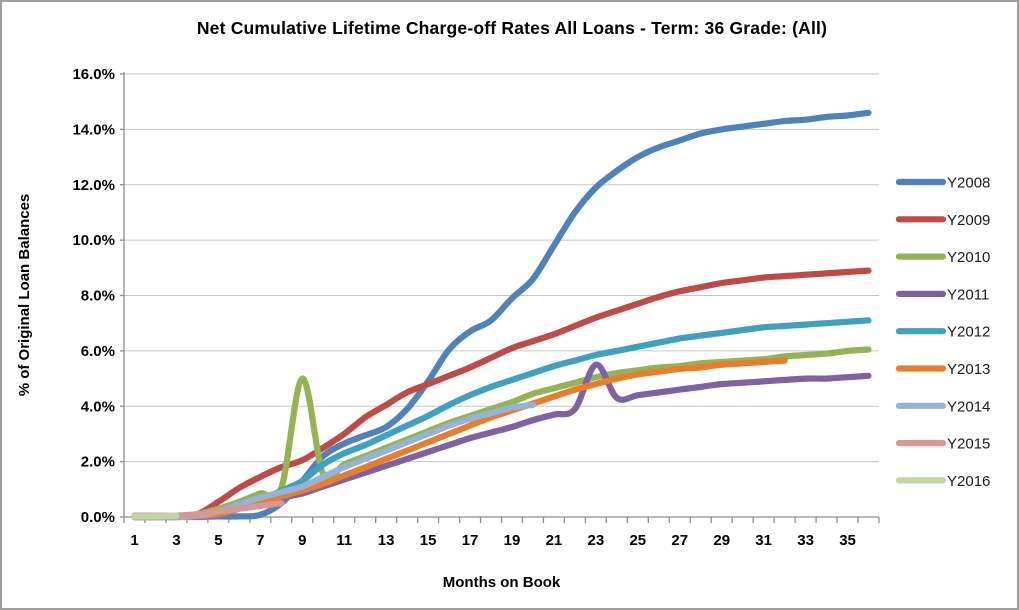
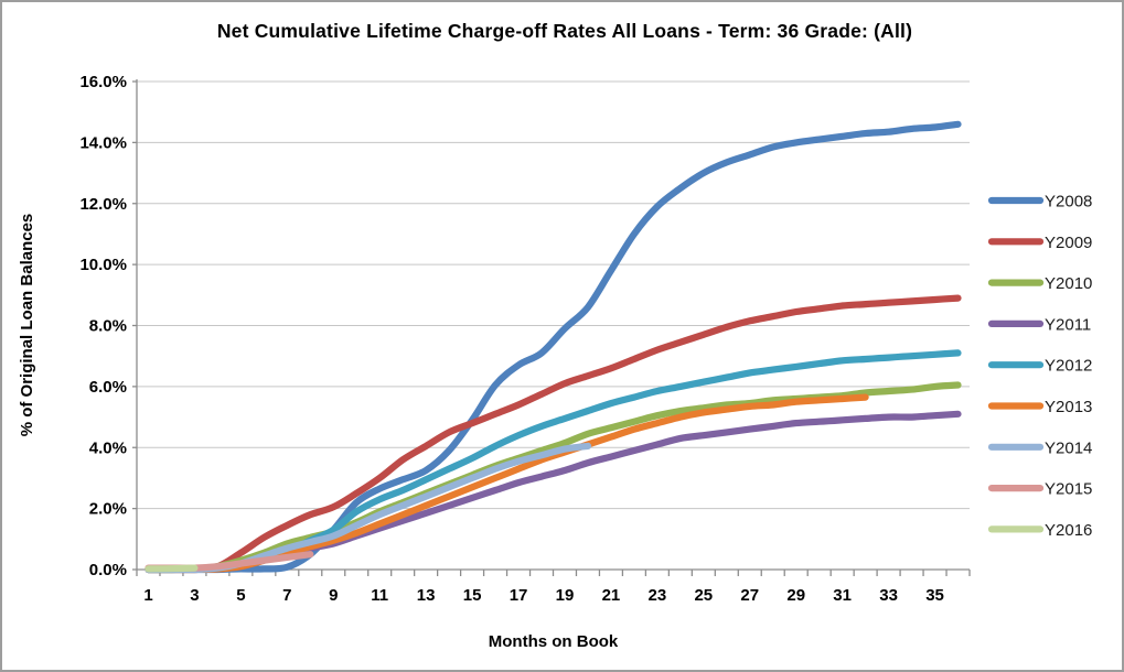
Y2010/9: 5.0% -> 1.2%
Y2011/23: 5.5% -> 4.1%
